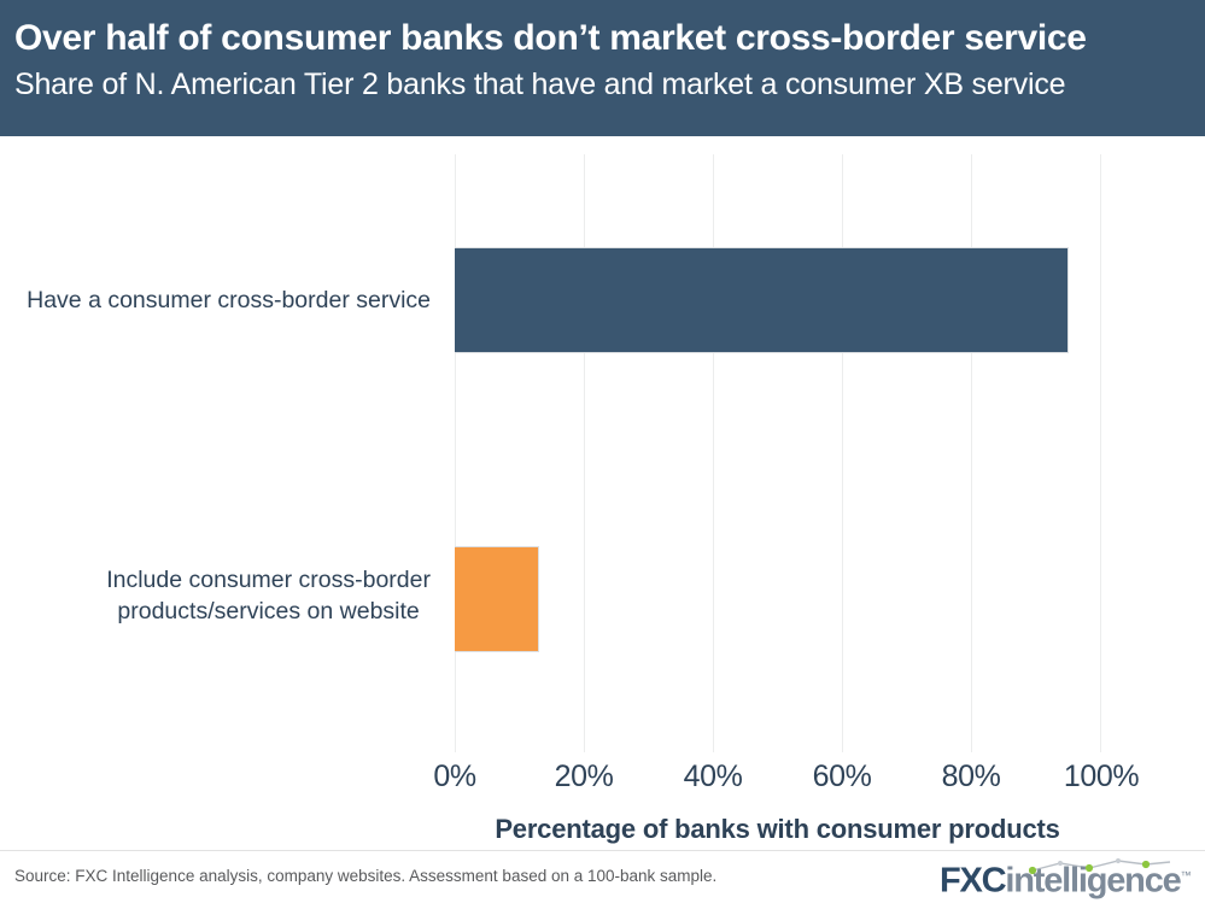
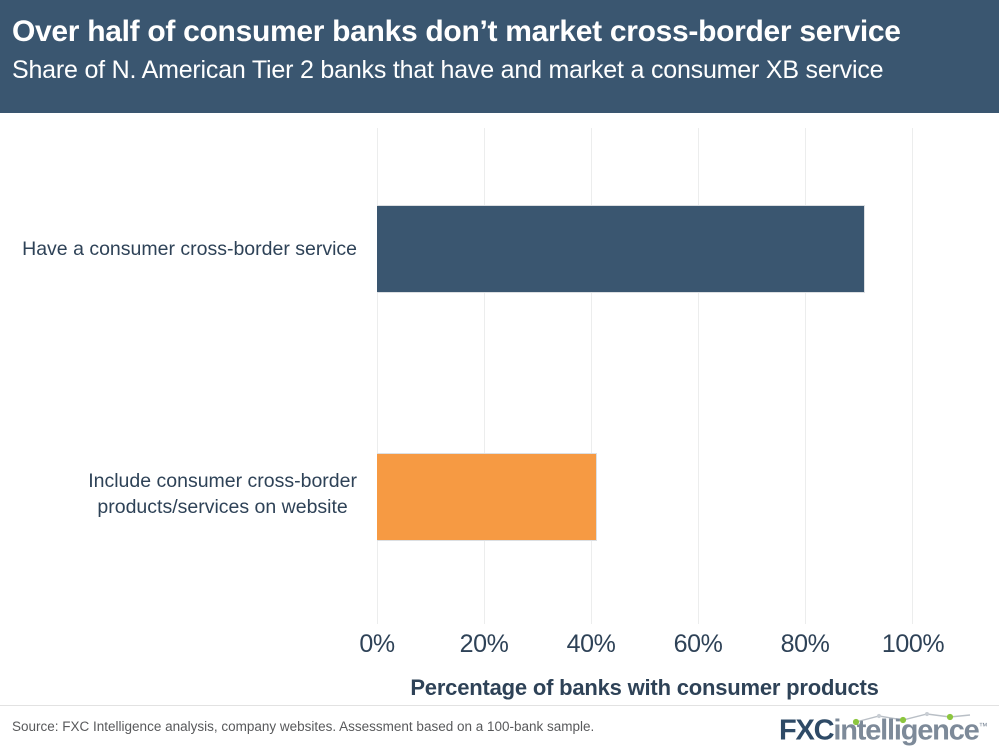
Have a consumer cross-border service: 95% -> 91%
Include consumer cross-border products/services on website: 13% -> 41%
